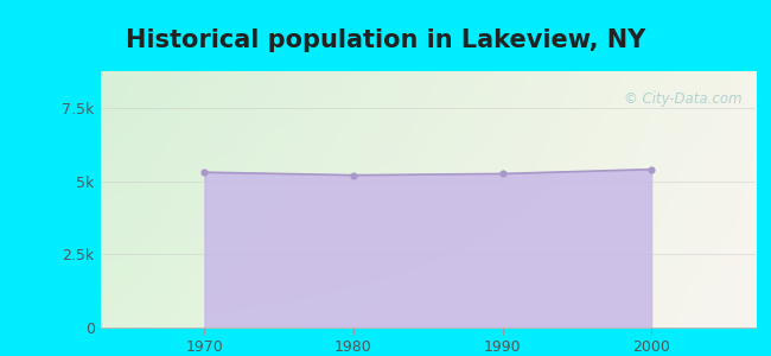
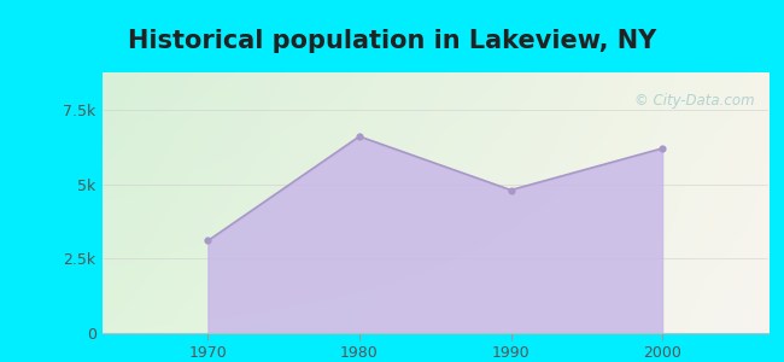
1970: 5.30k -> 3.10k
1980: 5.20k -> 6.60k
1990: 5.25k -> 4.80k
2000: 5.40k -> 6.20k
